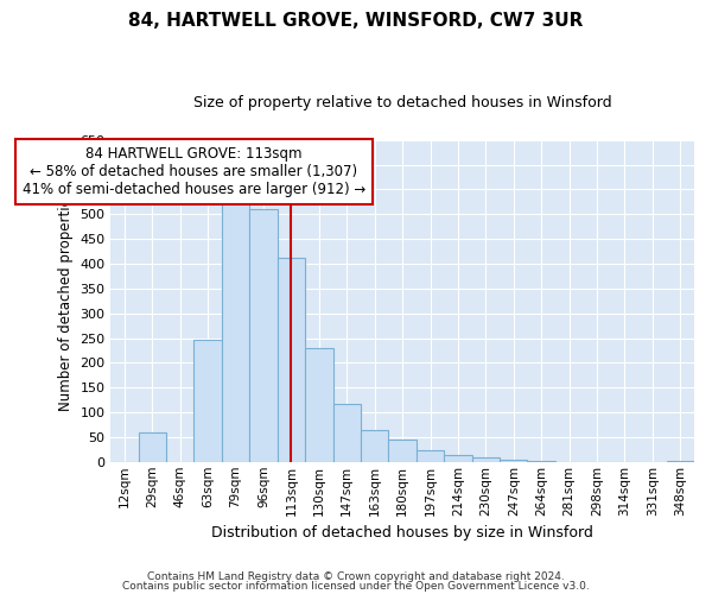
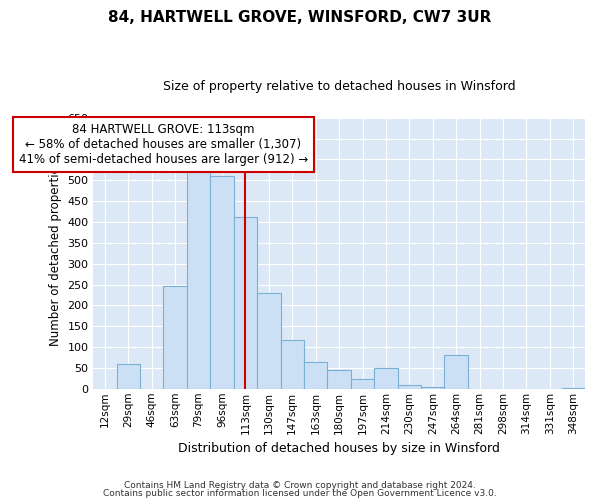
214sqm: 13 -> 50
264sqm: 2 -> 80
